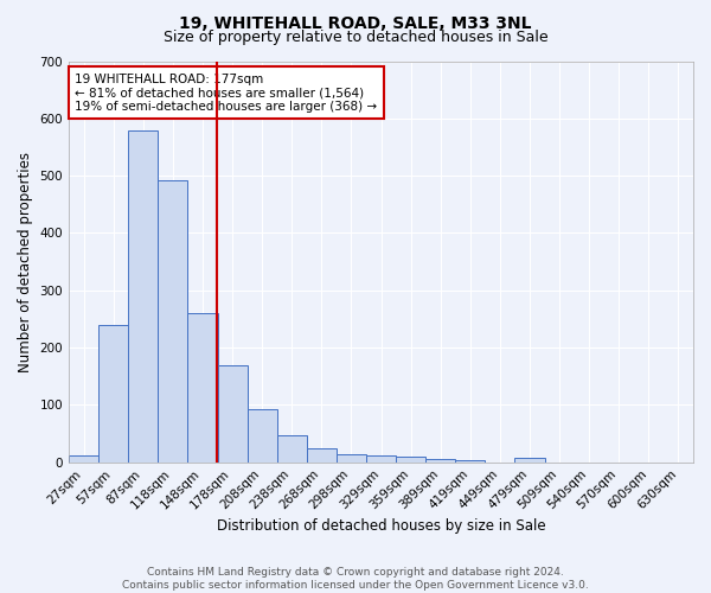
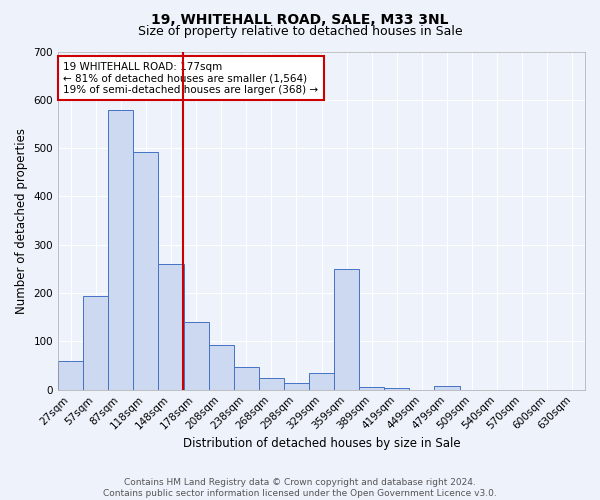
27sqm: 12 -> 60
57sqm: 240 -> 195
178sqm: 170 -> 140
329sqm: 12 -> 35
359sqm: 10 -> 250
